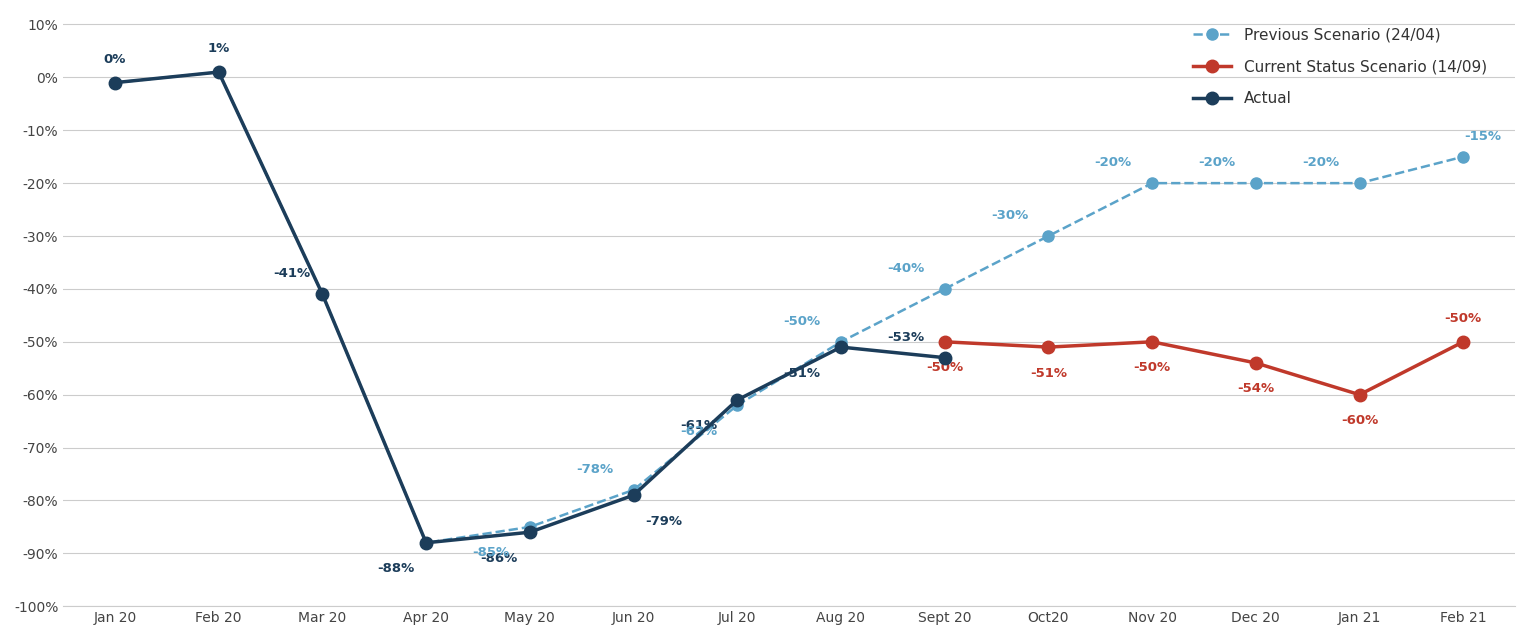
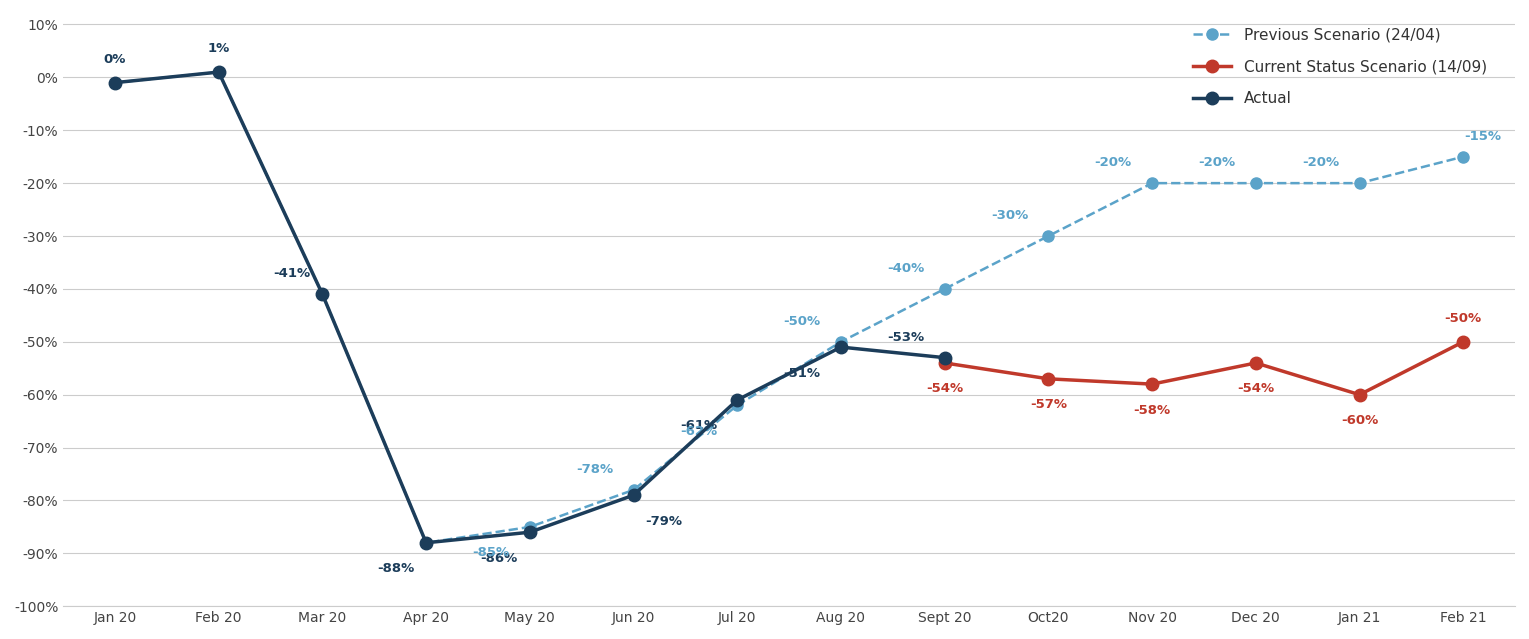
Current Status Scenario (14/09)/Sept 20: -50% -> -54%
Current Status Scenario (14/09)/Oct20: -51% -> -57%
Current Status Scenario (14/09)/Nov 20: -50% -> -58%
